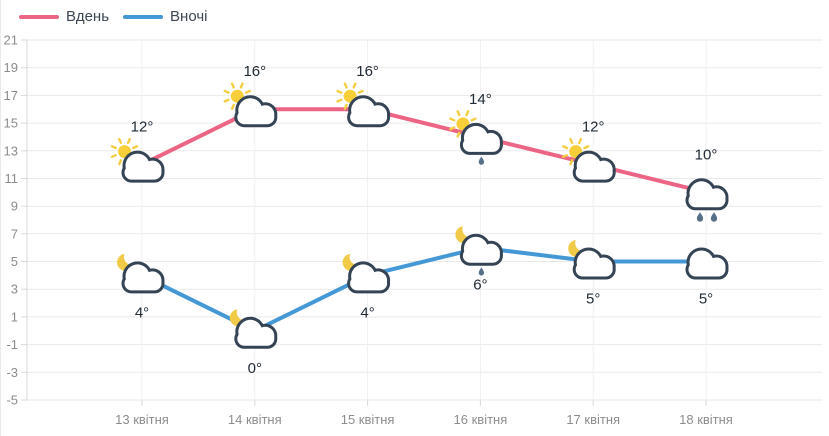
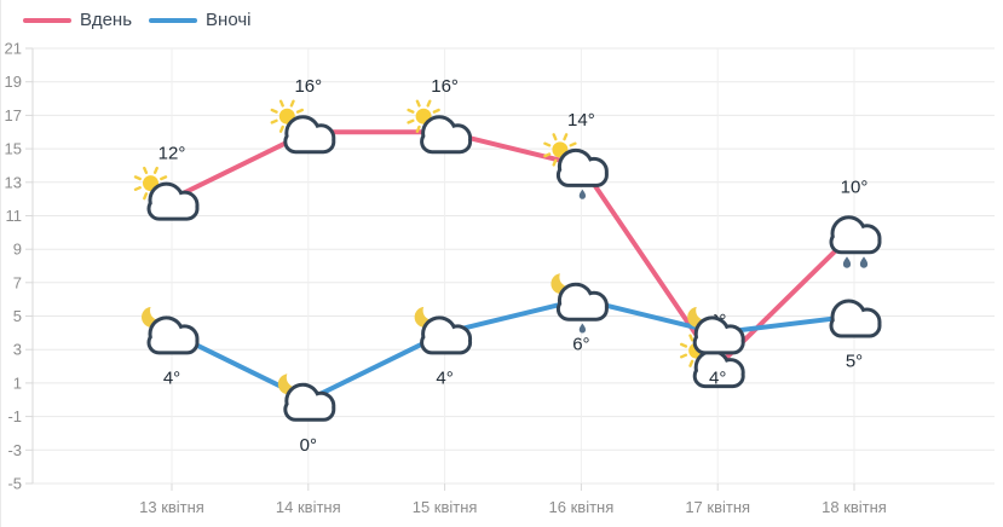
Вдень/17 квітня: 12° -> 2°
Вночі/17 квітня: 5° -> 4°
